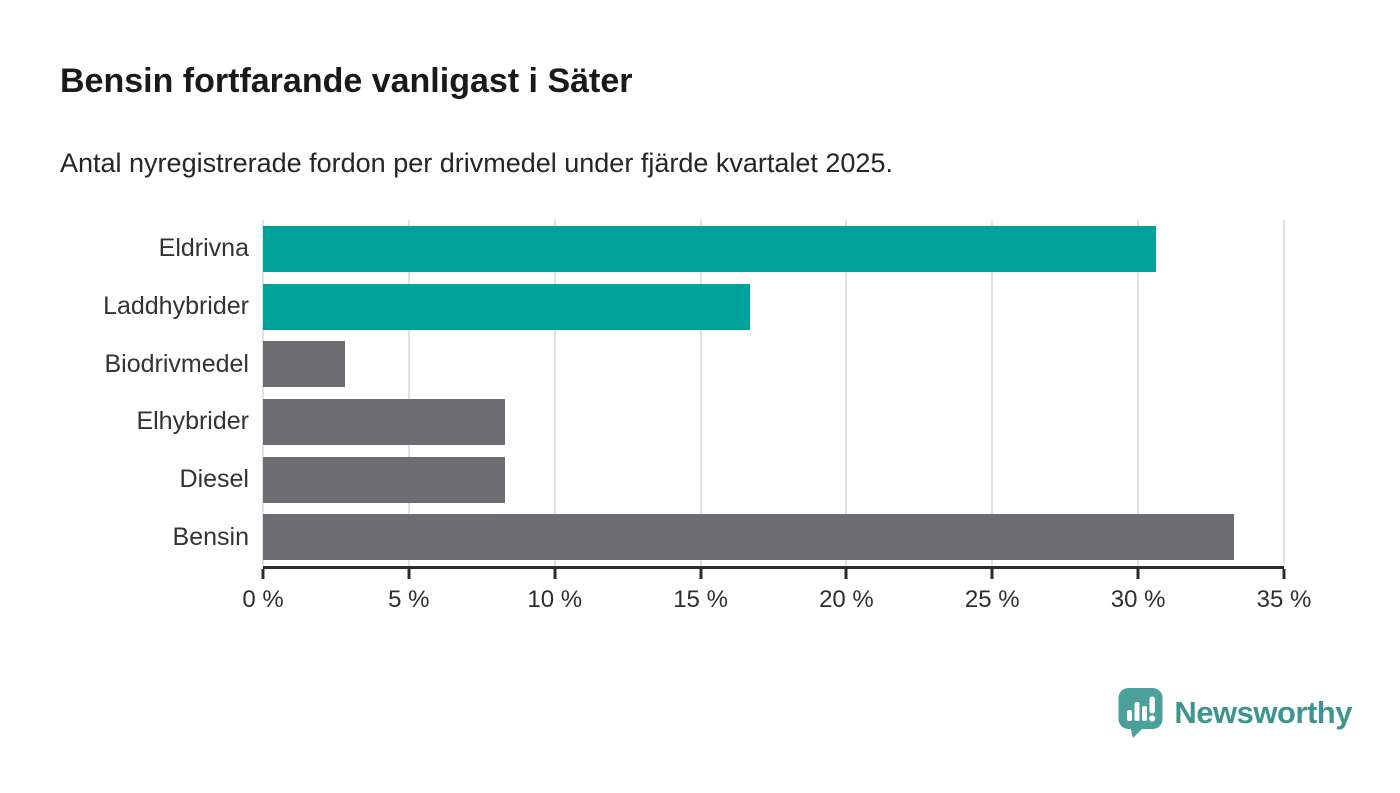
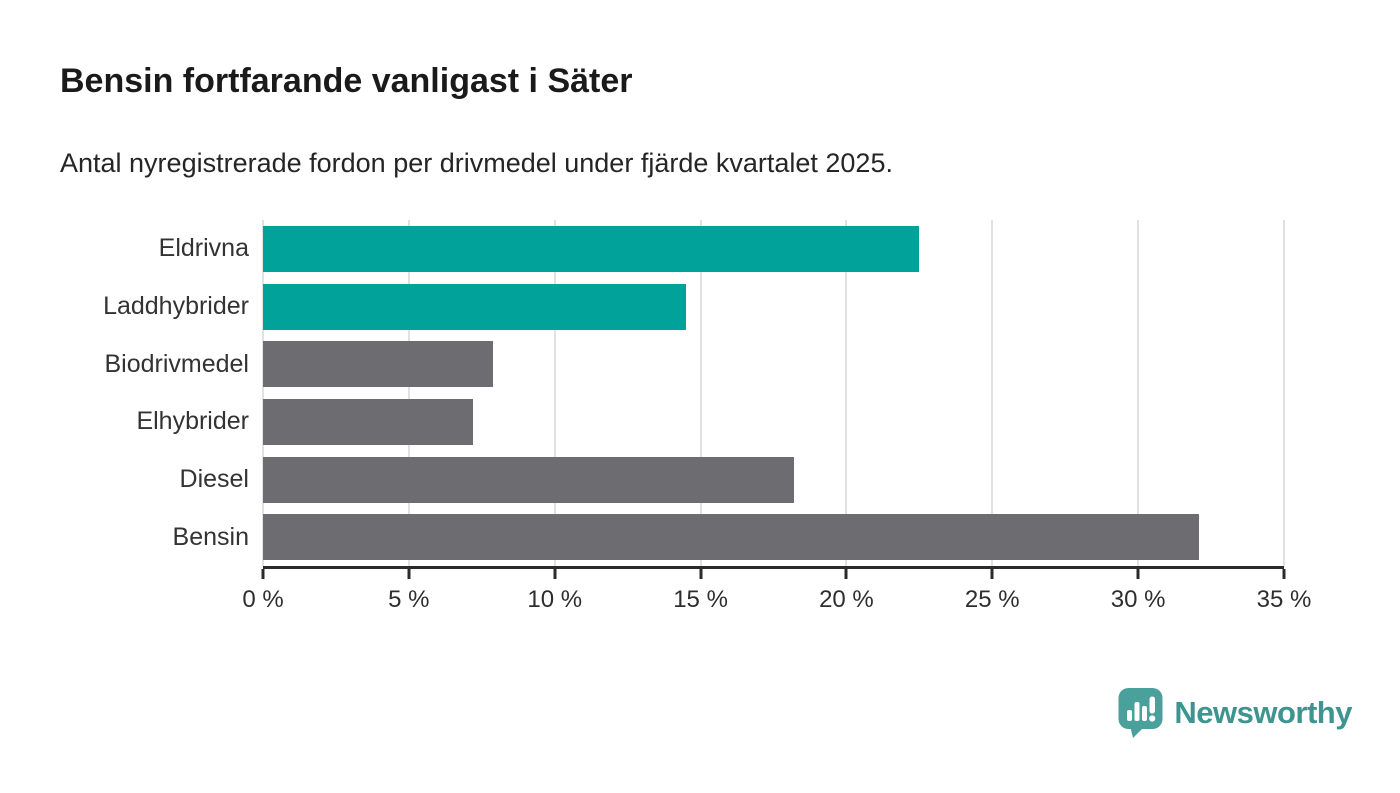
Eldrivna: 30.6% -> 22.5%
Laddhybrider: 16.7% -> 14.5%
Biodrivmedel: 2.8% -> 7.9%
Elhybrider: 8.3% -> 7.2%
Diesel: 8.3% -> 18.2%
Bensin: 33.3% -> 32.1%
